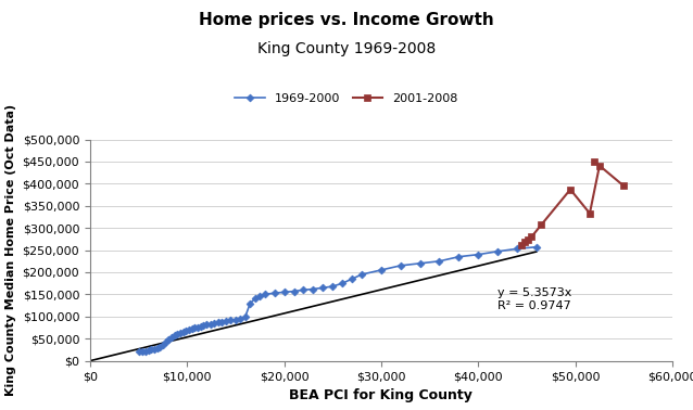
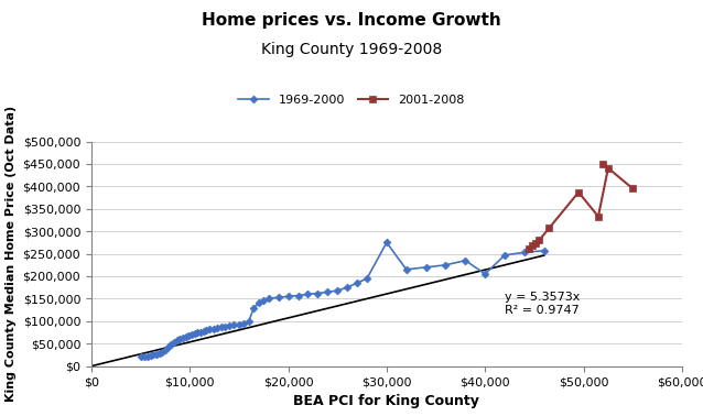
1969-2000/$30,000: $205,000 -> $275,000
1969-2000/$40,000: $240,000 -> $205,000
